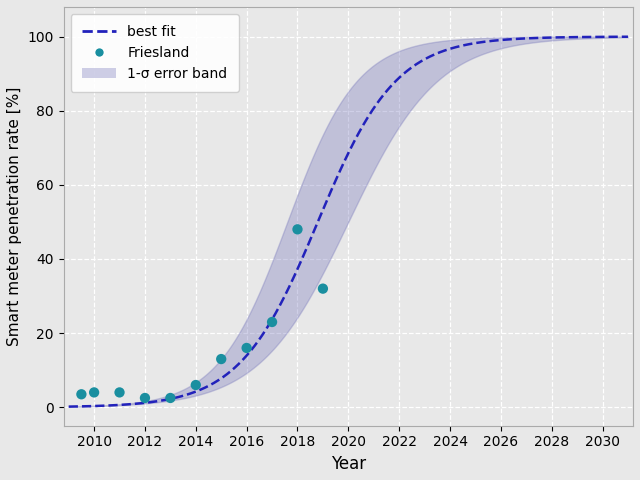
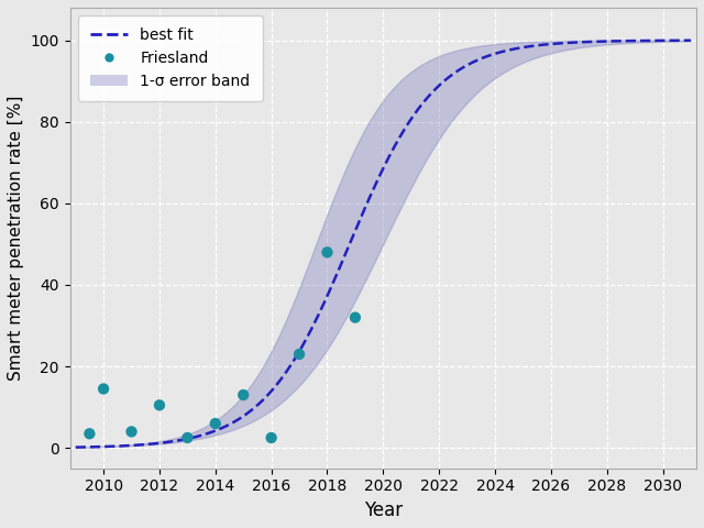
Friesland/2010: 4.0 -> 14.5
Friesland/2012: 2.5 -> 10.5
Friesland/2016: 16.0 -> 2.5
